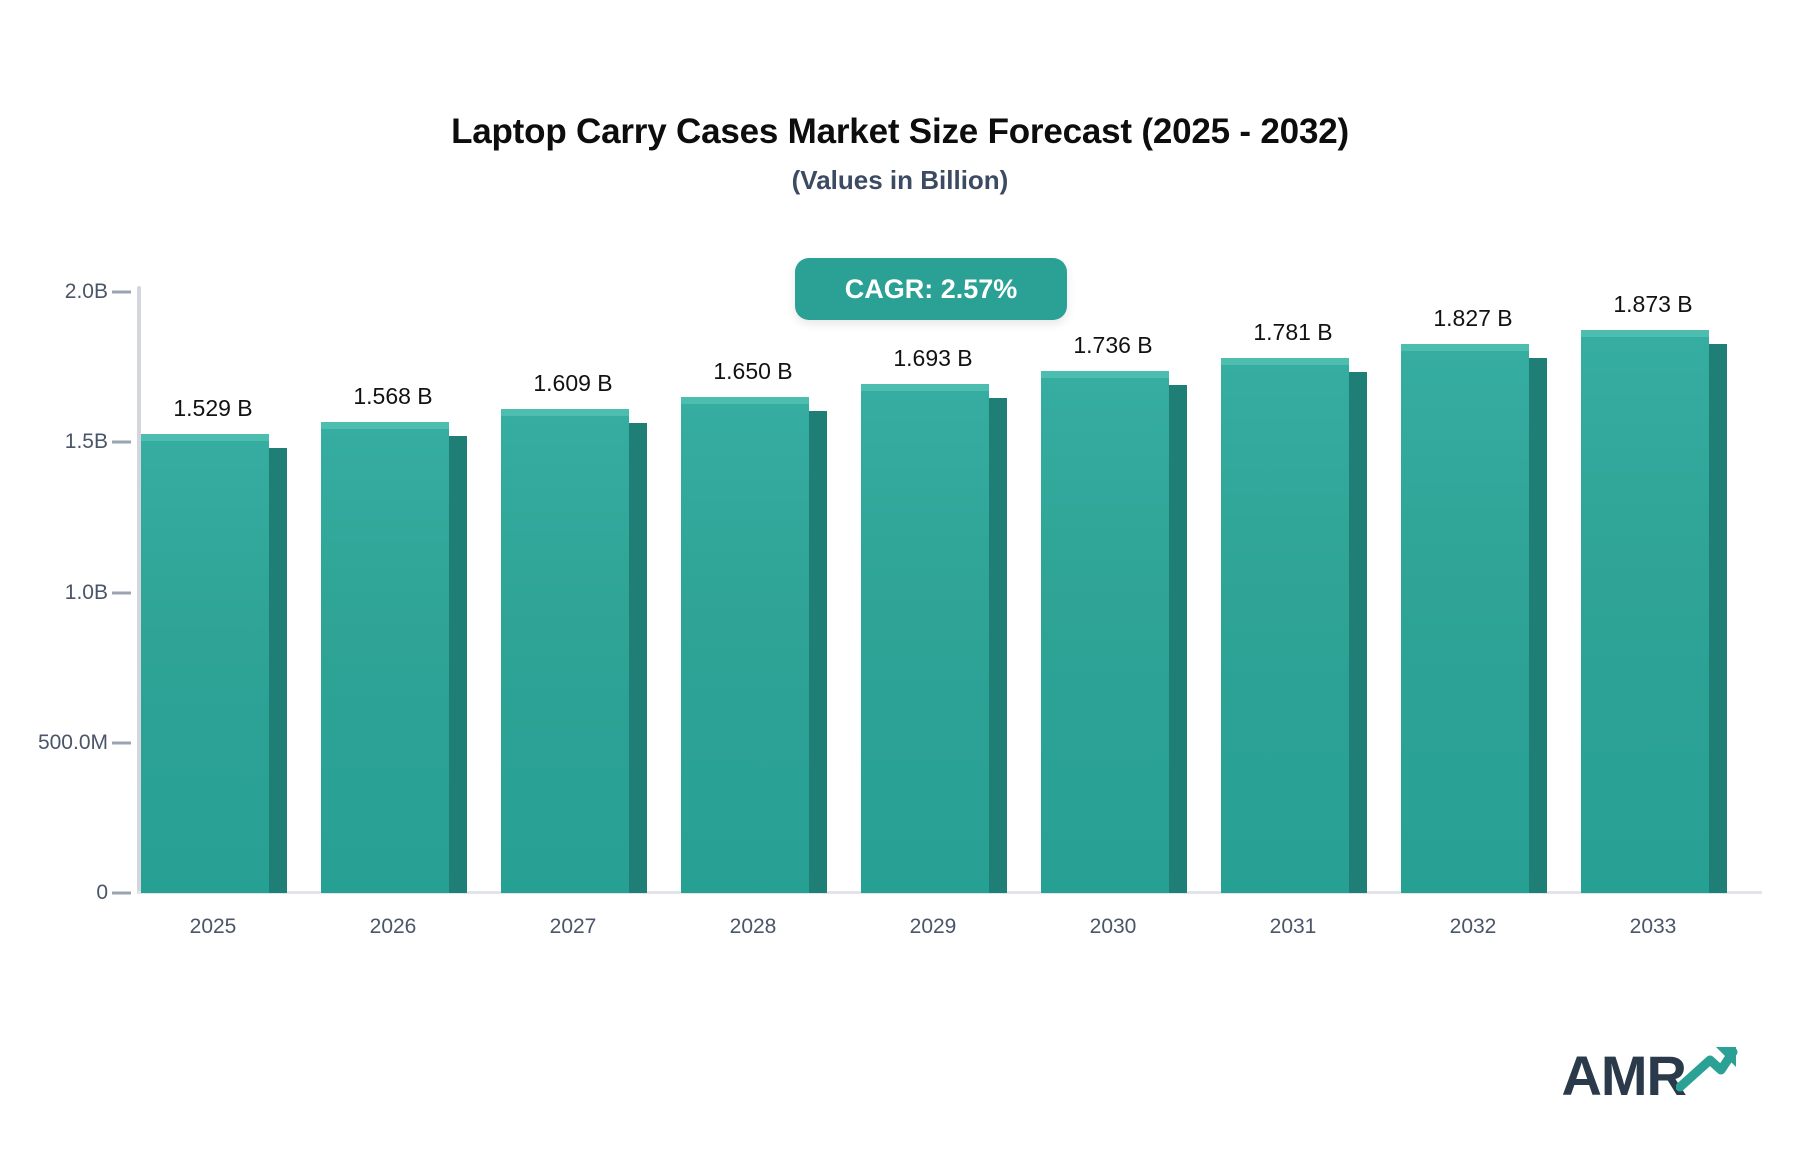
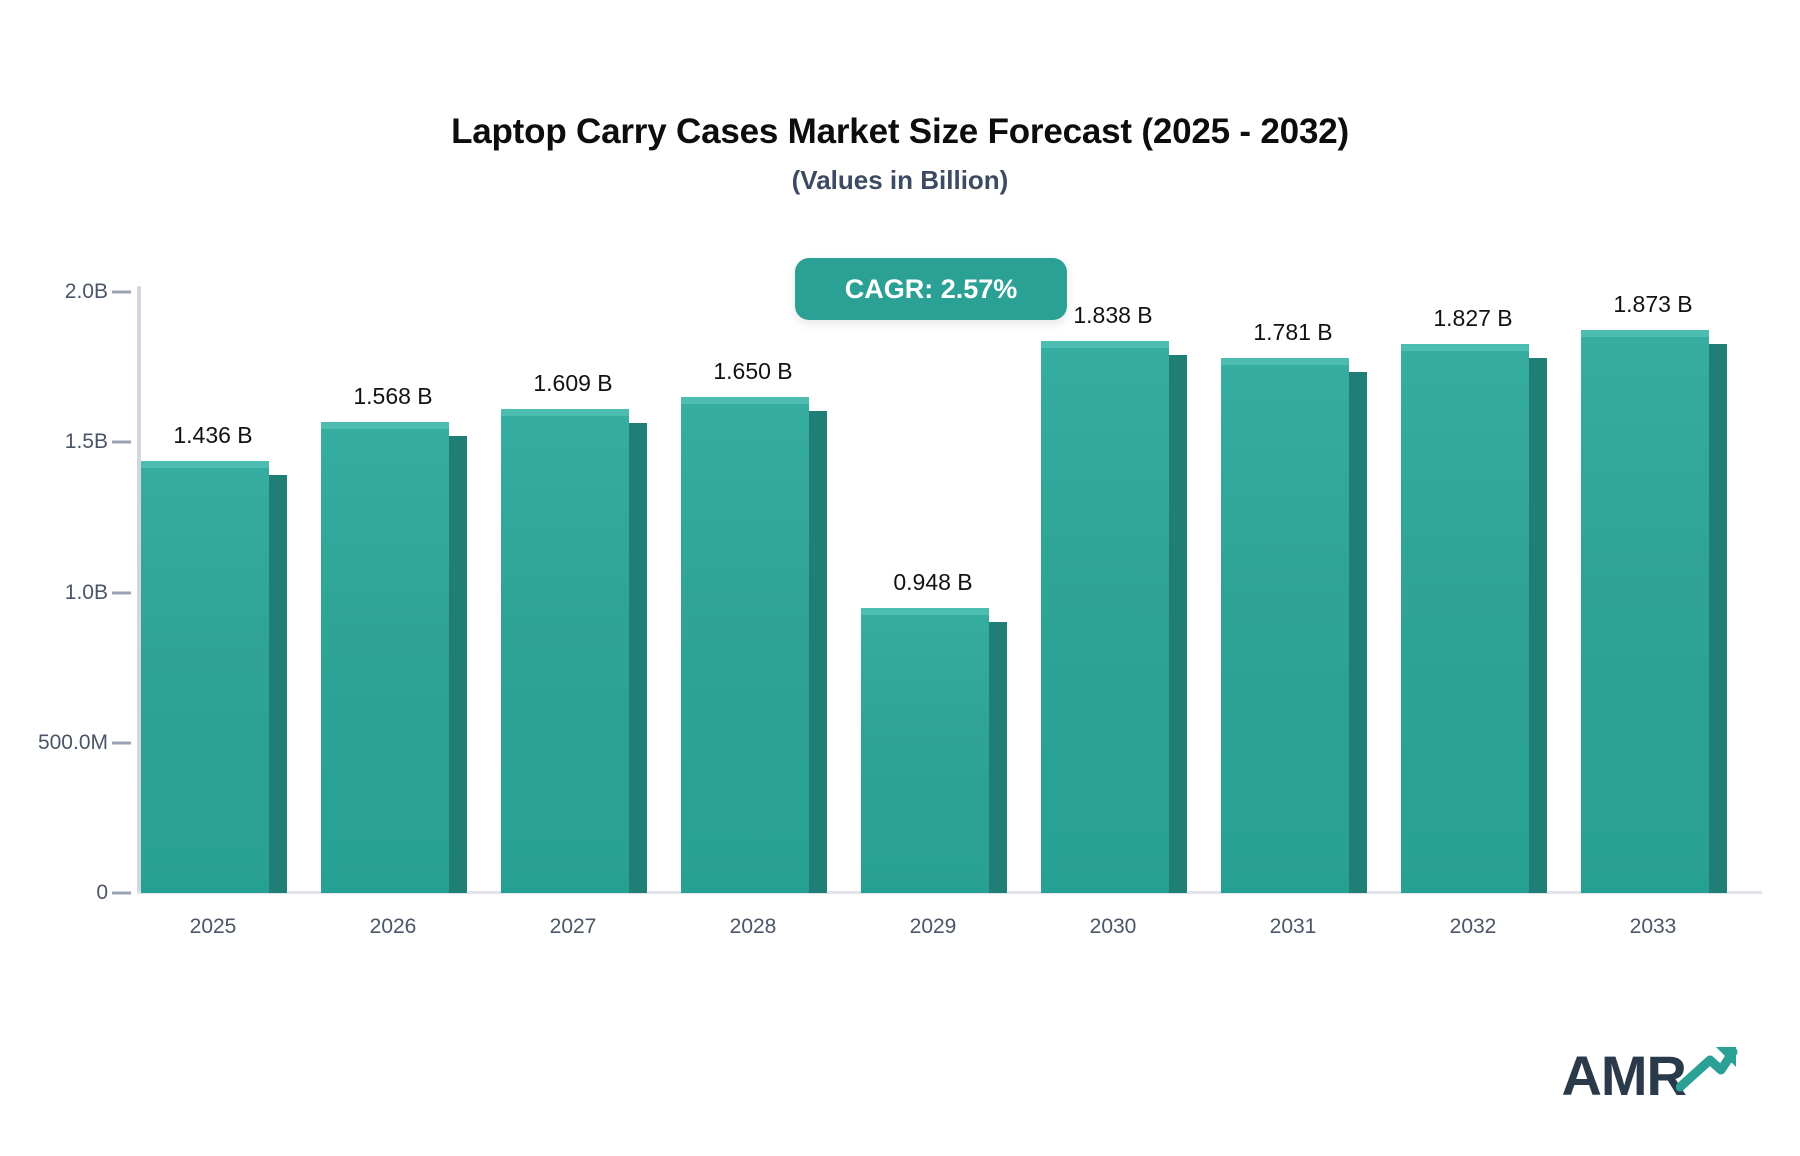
2025: 1.529 -> 1.436
2029: 1.693 -> 0.948
2030: 1.736 -> 1.838
